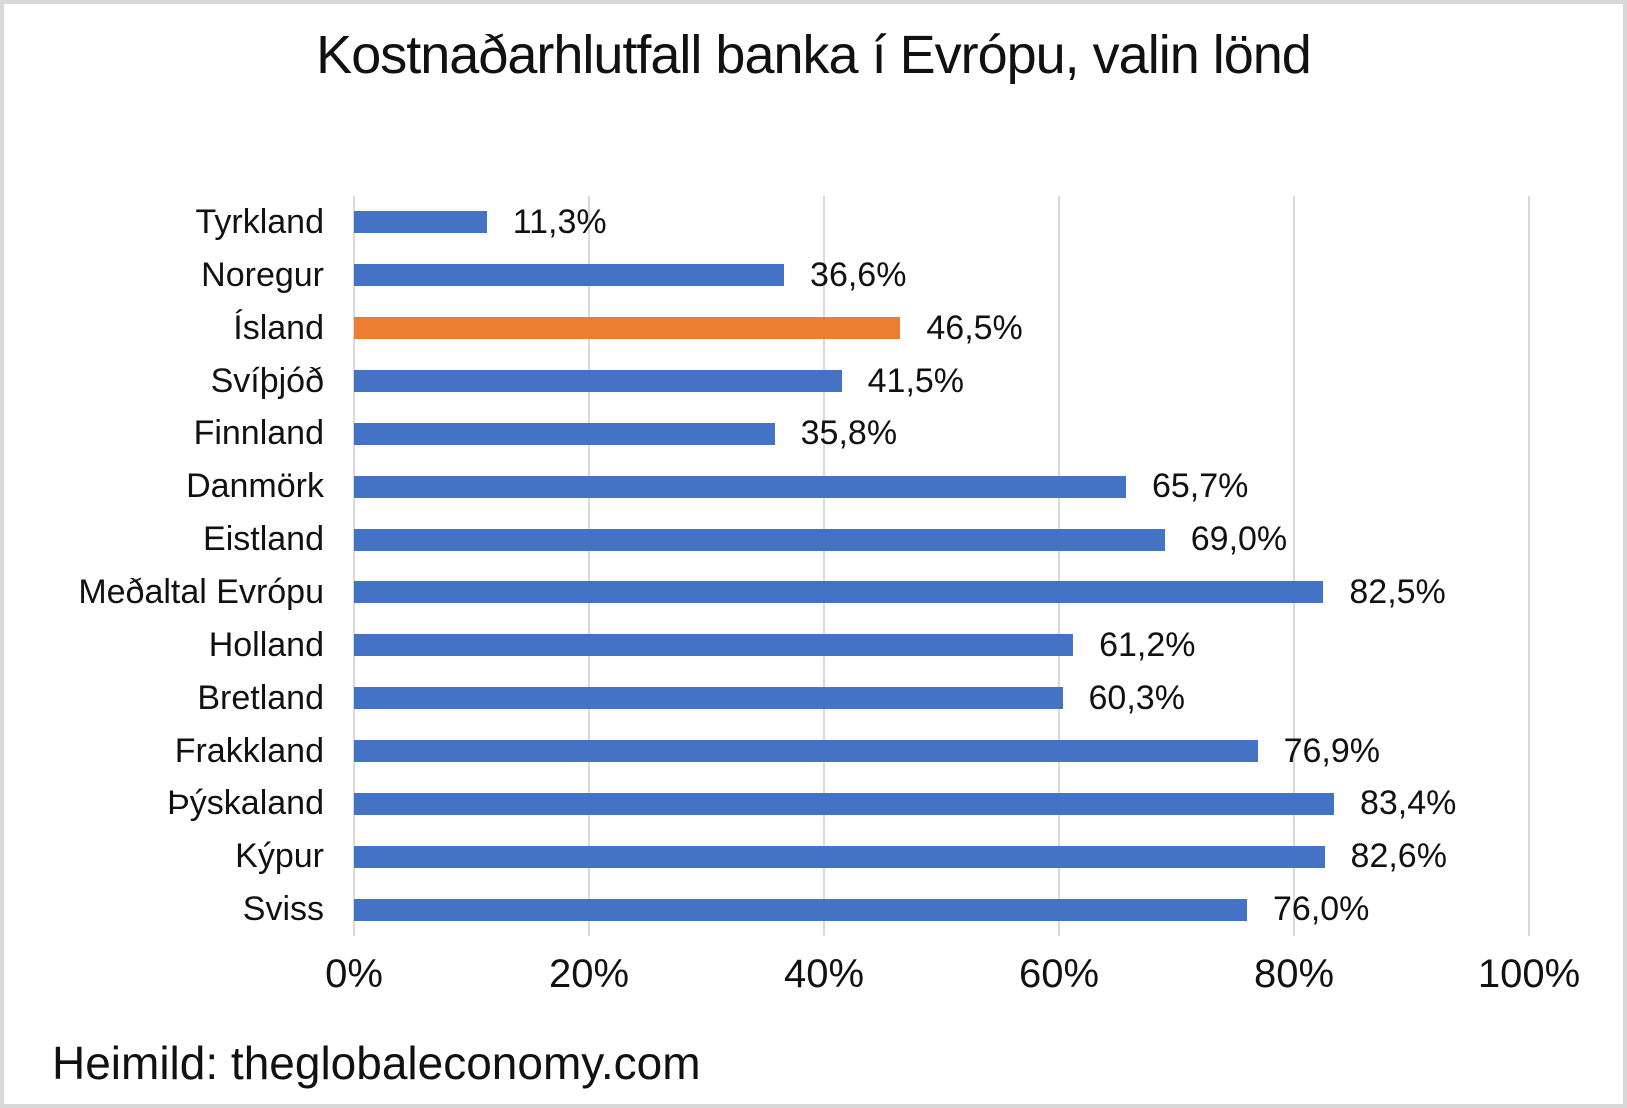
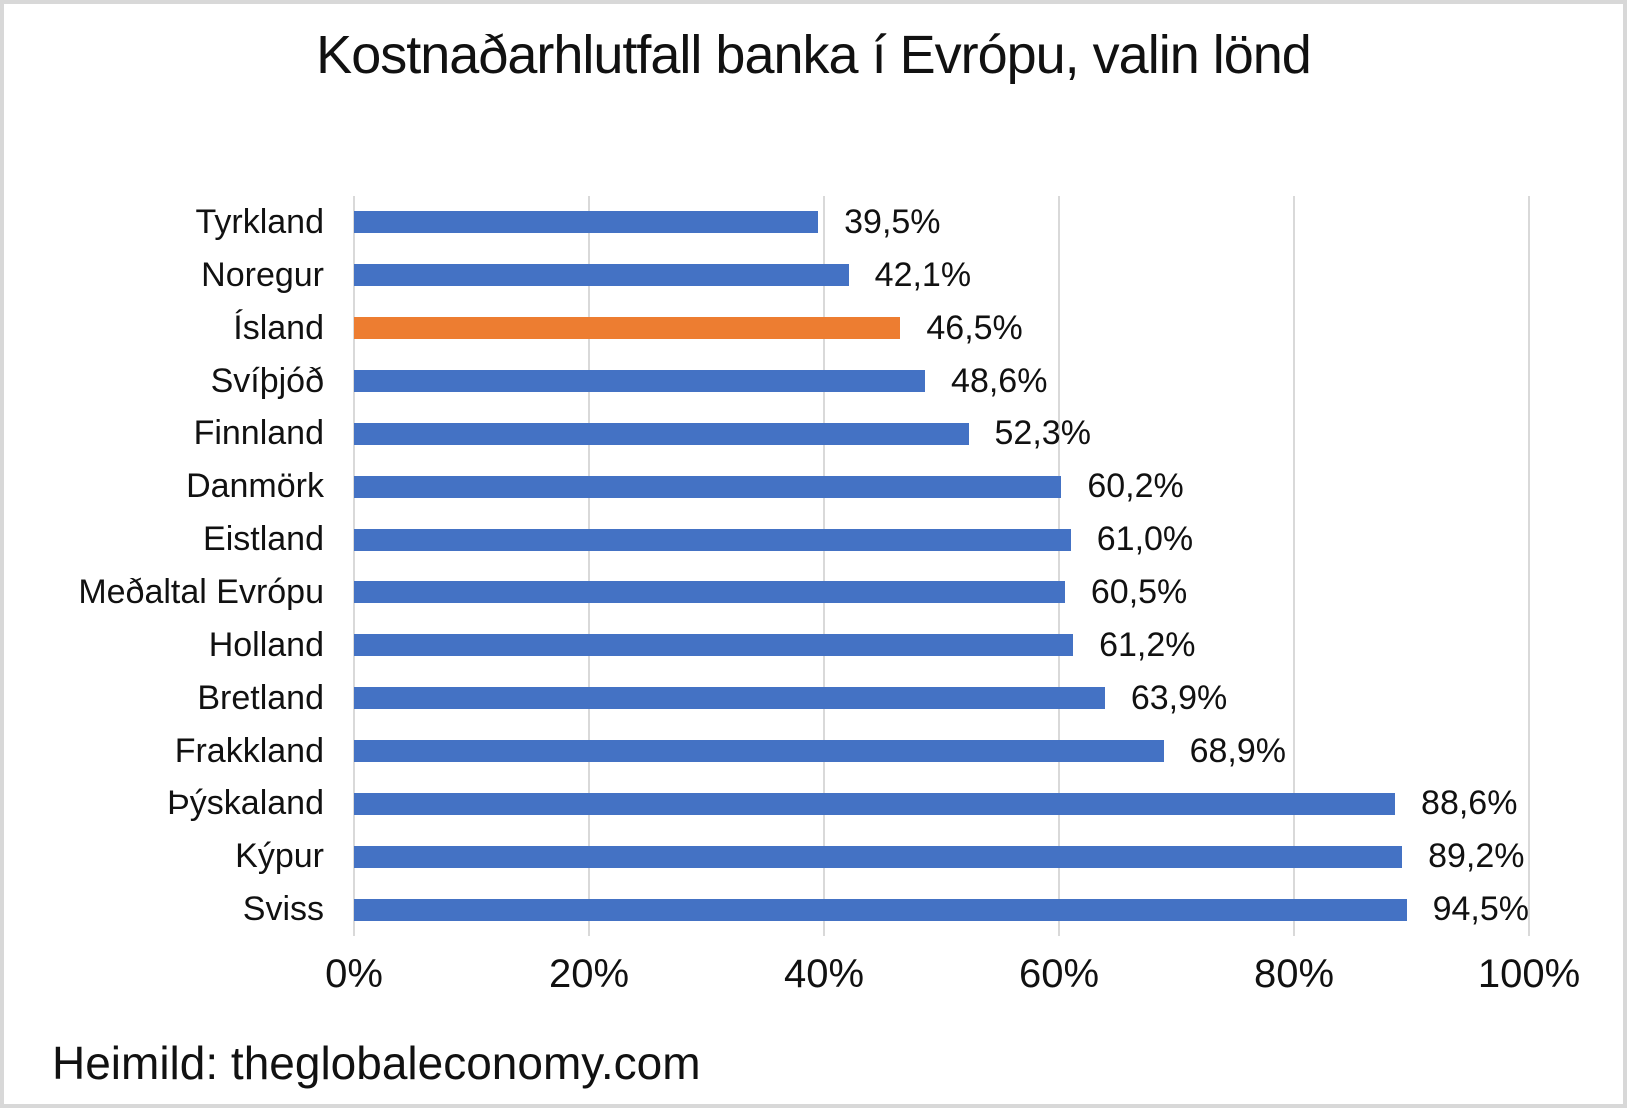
Tyrkland: 11,3% -> 39,5%
Noregur: 36,6% -> 42,1%
Svíþjóð: 41,5% -> 48,6%
Finnland: 35,8% -> 52,3%
Danmörk: 65,7% -> 60,2%
Eistland: 69,0% -> 61,0%
Meðaltal Evrópu: 82,5% -> 60,5%
Bretland: 60,3% -> 63,9%
Frakkland: 76,9% -> 68,9%
Þýskaland: 83,4% -> 88,6%
Kýpur: 82,6% -> 89,2%
Sviss: 76,0% -> 94,5%
